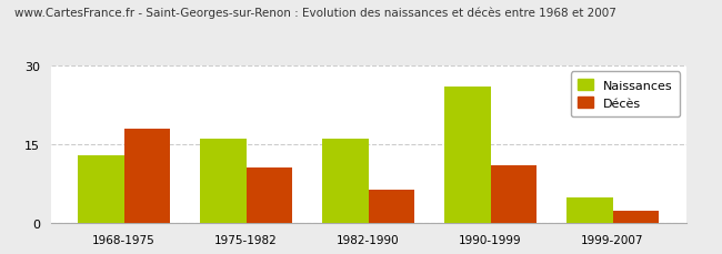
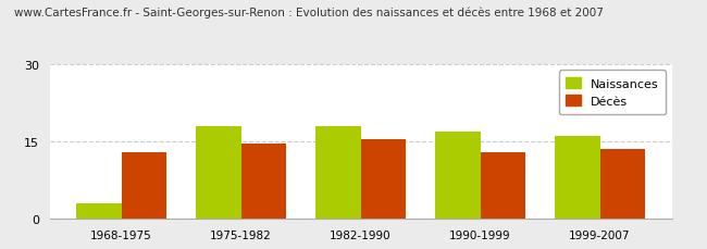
Naissances/1968-1975: 13 -> 3
Décès/1968-1975: 18.0 -> 13.0
Naissances/1975-1982: 16 -> 18
Décès/1975-1982: 10.5 -> 14.5
Naissances/1982-1990: 16 -> 18
Décès/1982-1990: 6.5 -> 15.5
Naissances/1990-1999: 26 -> 17
Décès/1990-1999: 11.0 -> 13.0
Naissances/1999-2007: 5 -> 16
Décès/1999-2007: 2.5 -> 13.5
